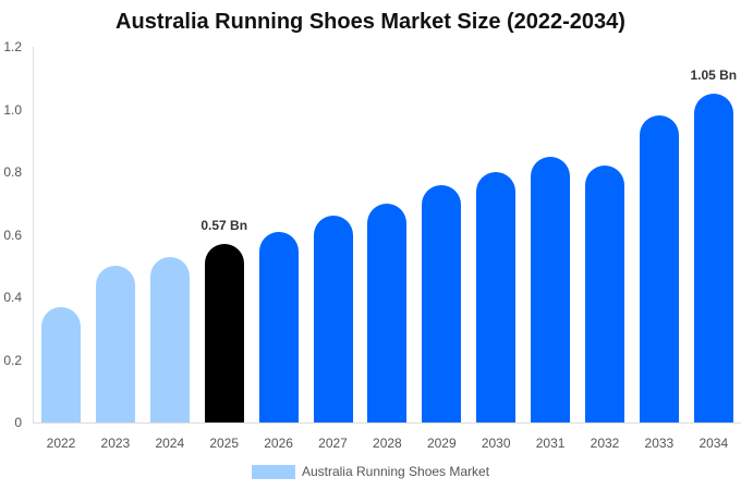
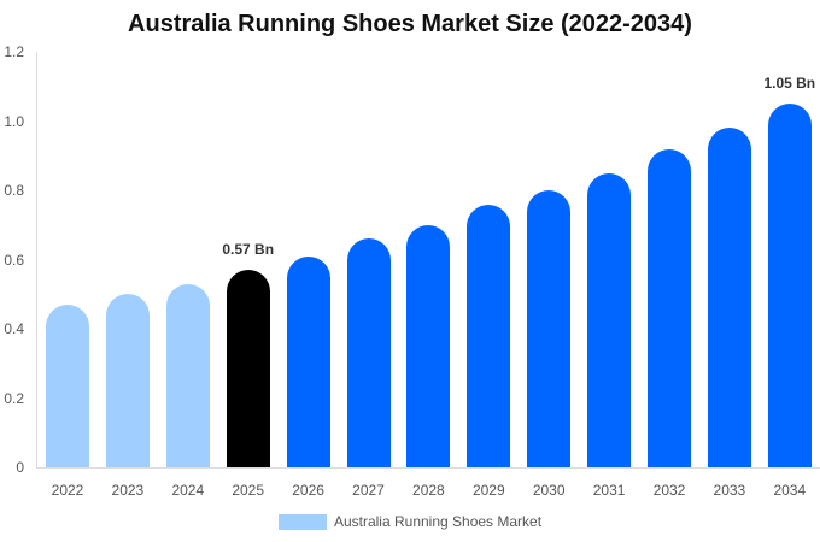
2022: 0.37 -> 0.47
2032: 0.82 -> 0.92
